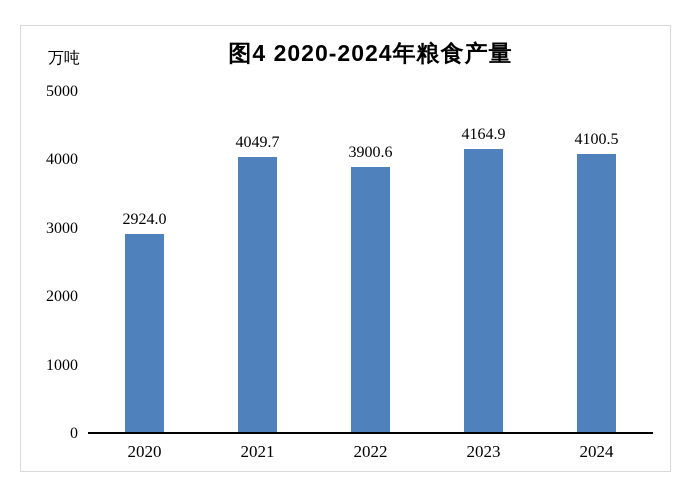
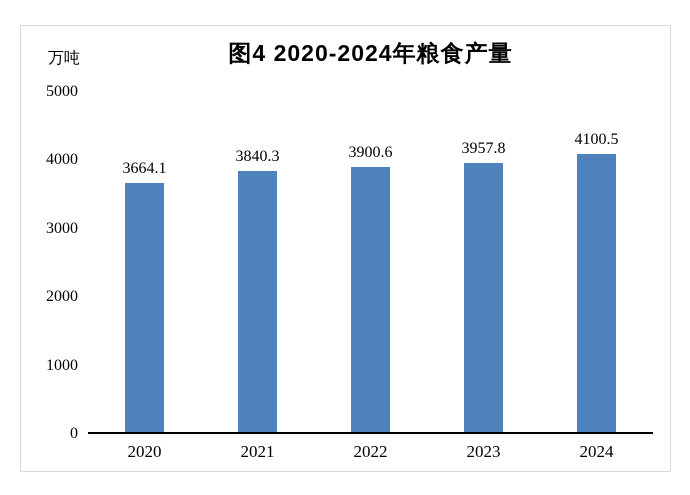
2020: 2924.0 -> 3664.1
2021: 4049.7 -> 3840.3
2023: 4164.9 -> 3957.8
